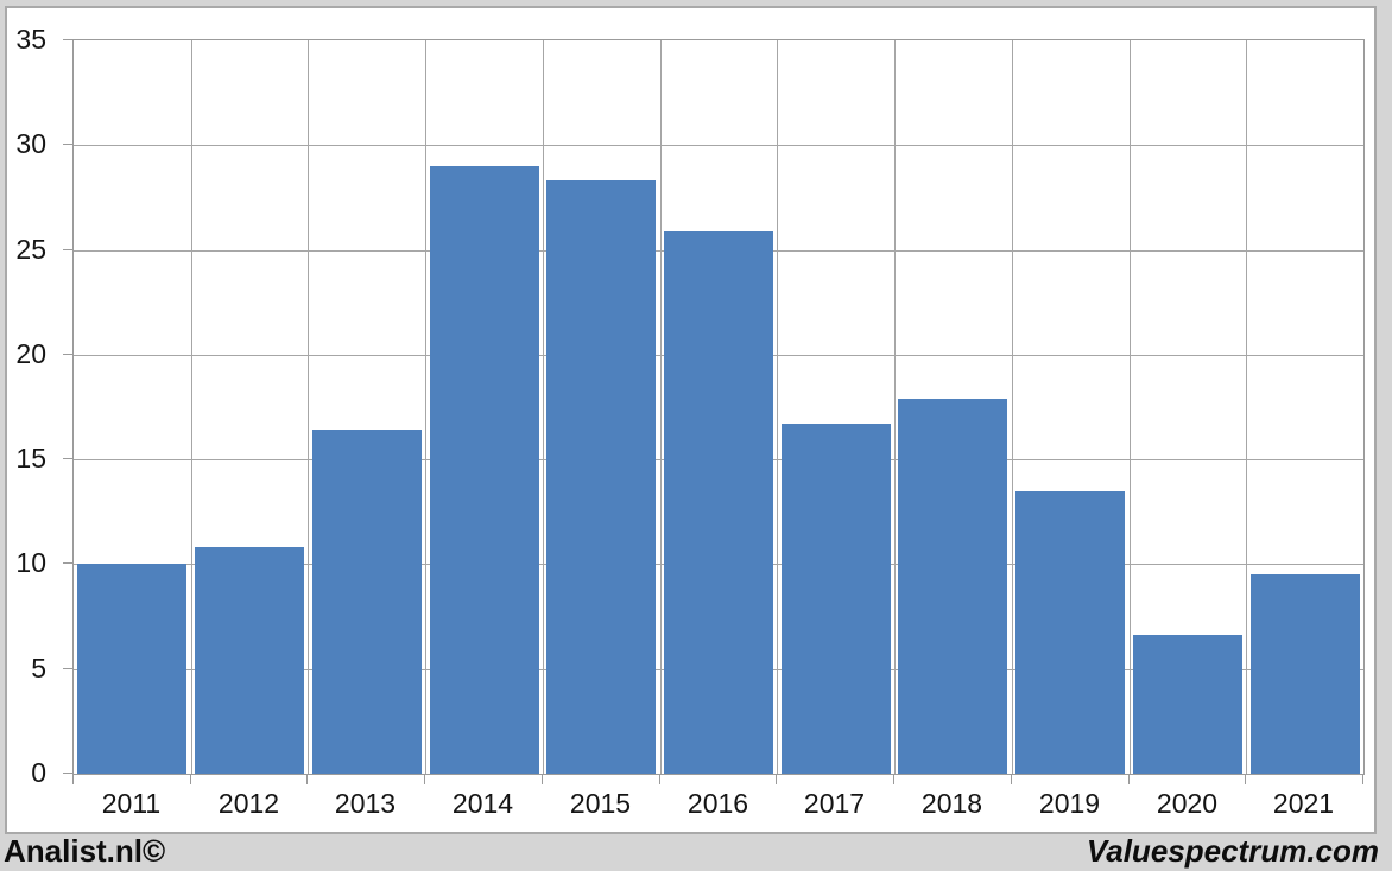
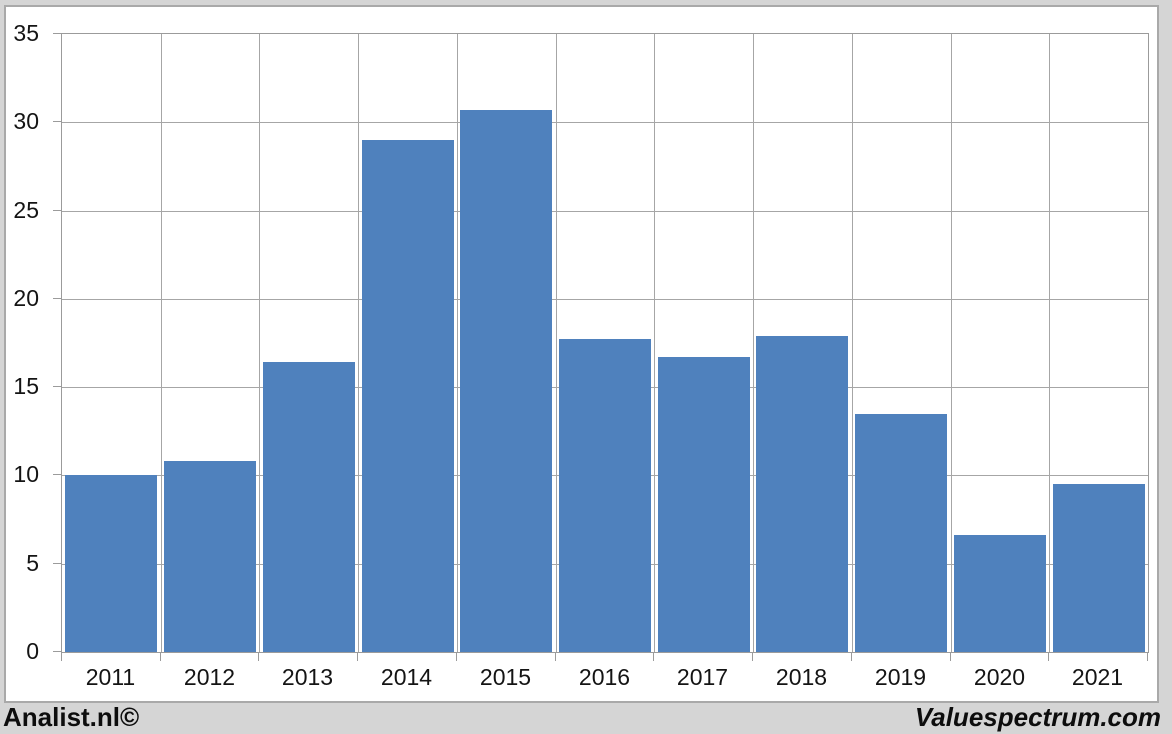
2015: 28.3 -> 30.7
2016: 25.9 -> 17.7
